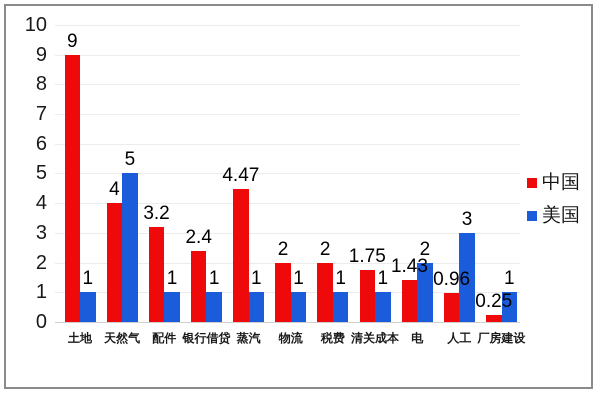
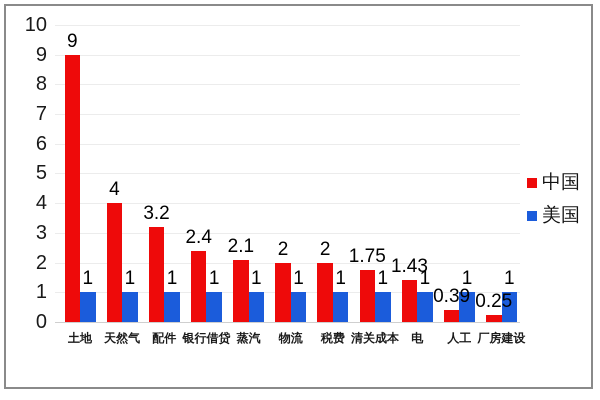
美国/天然气: 5 -> 1
中国/蒸汽: 4.47 -> 2.1
美国/电: 2 -> 1
中国/人工: 0.96 -> 0.39
美国/人工: 3 -> 1
